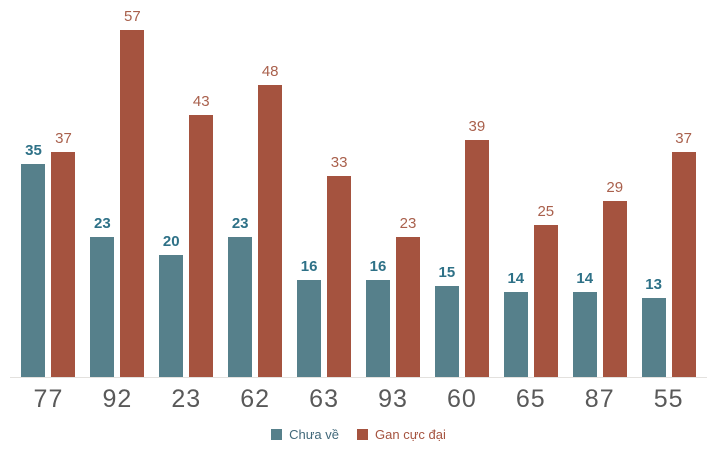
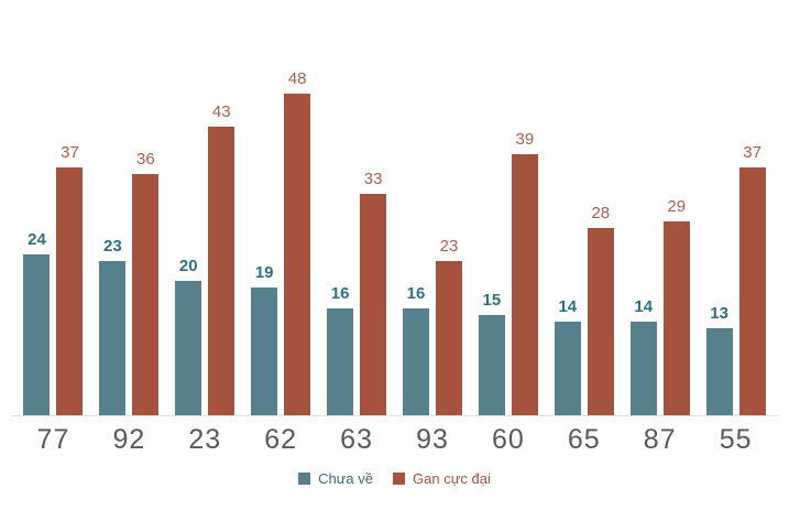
Chưa về/77: 35 -> 24
Gan cực đại/92: 57 -> 36
Chưa về/62: 23 -> 19
Gan cực đại/65: 25 -> 28
